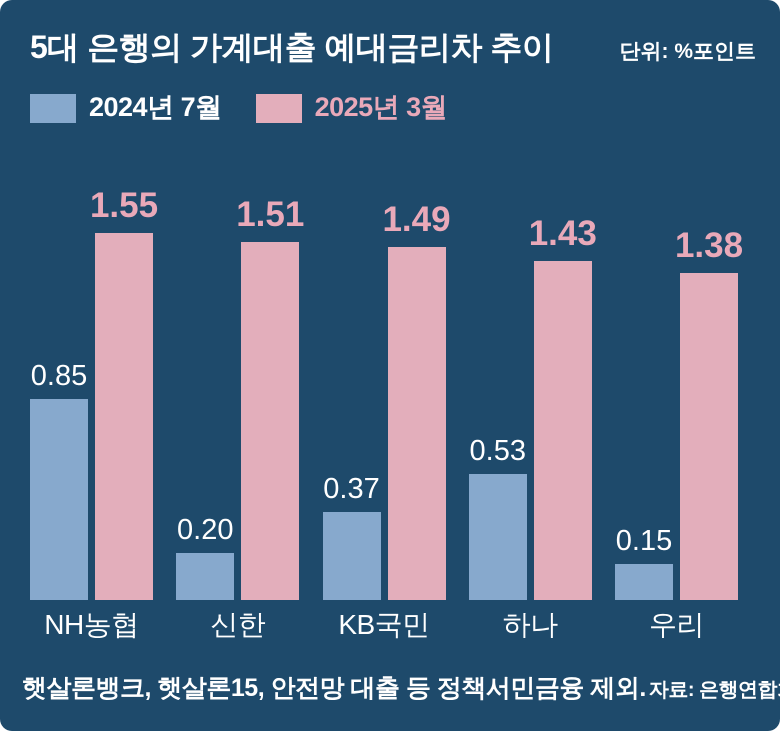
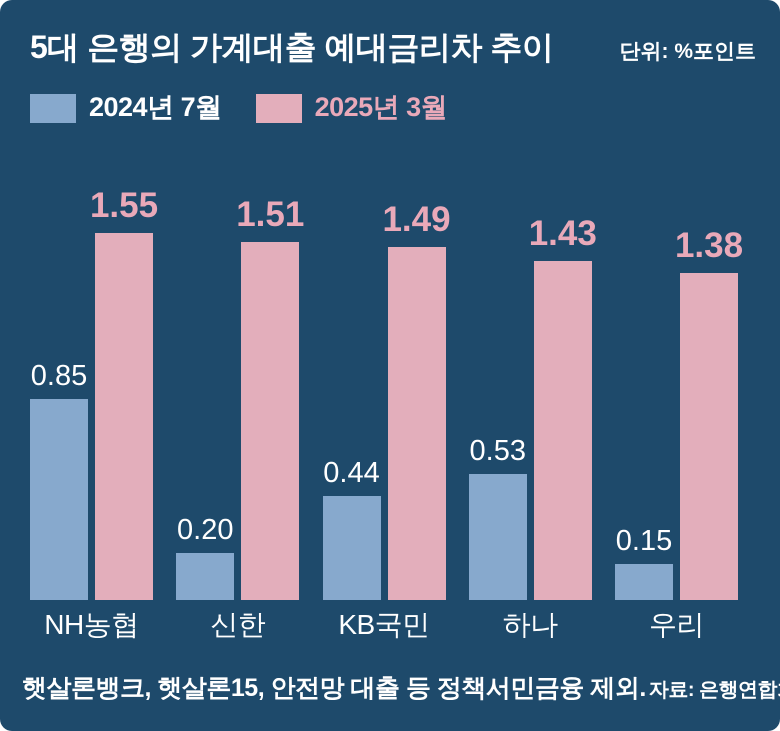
2024년 7월/KB국민: 0.37 -> 0.44
